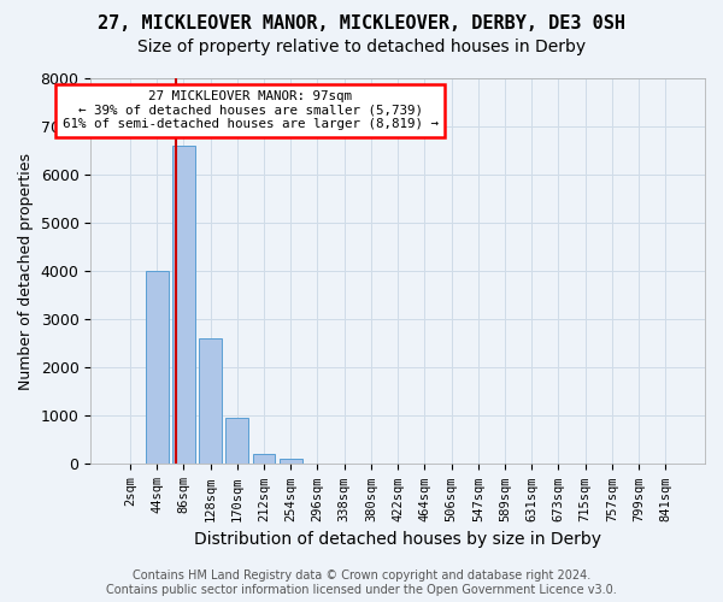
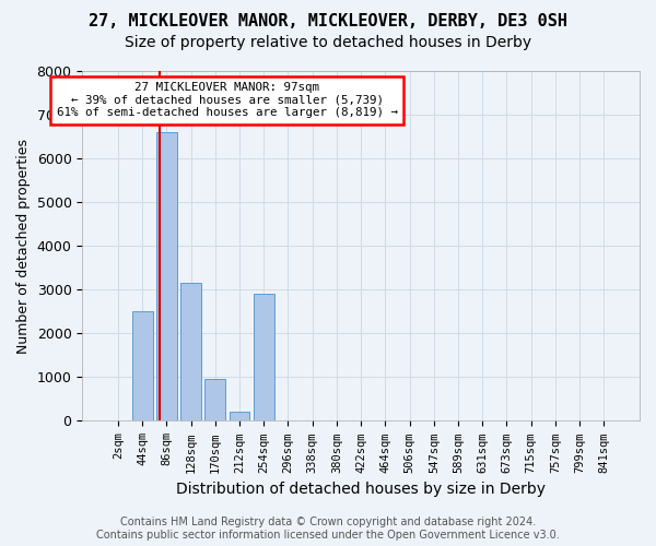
44sqm: 4000 -> 2500
128sqm: 2600 -> 3150
254sqm: 100 -> 2900
